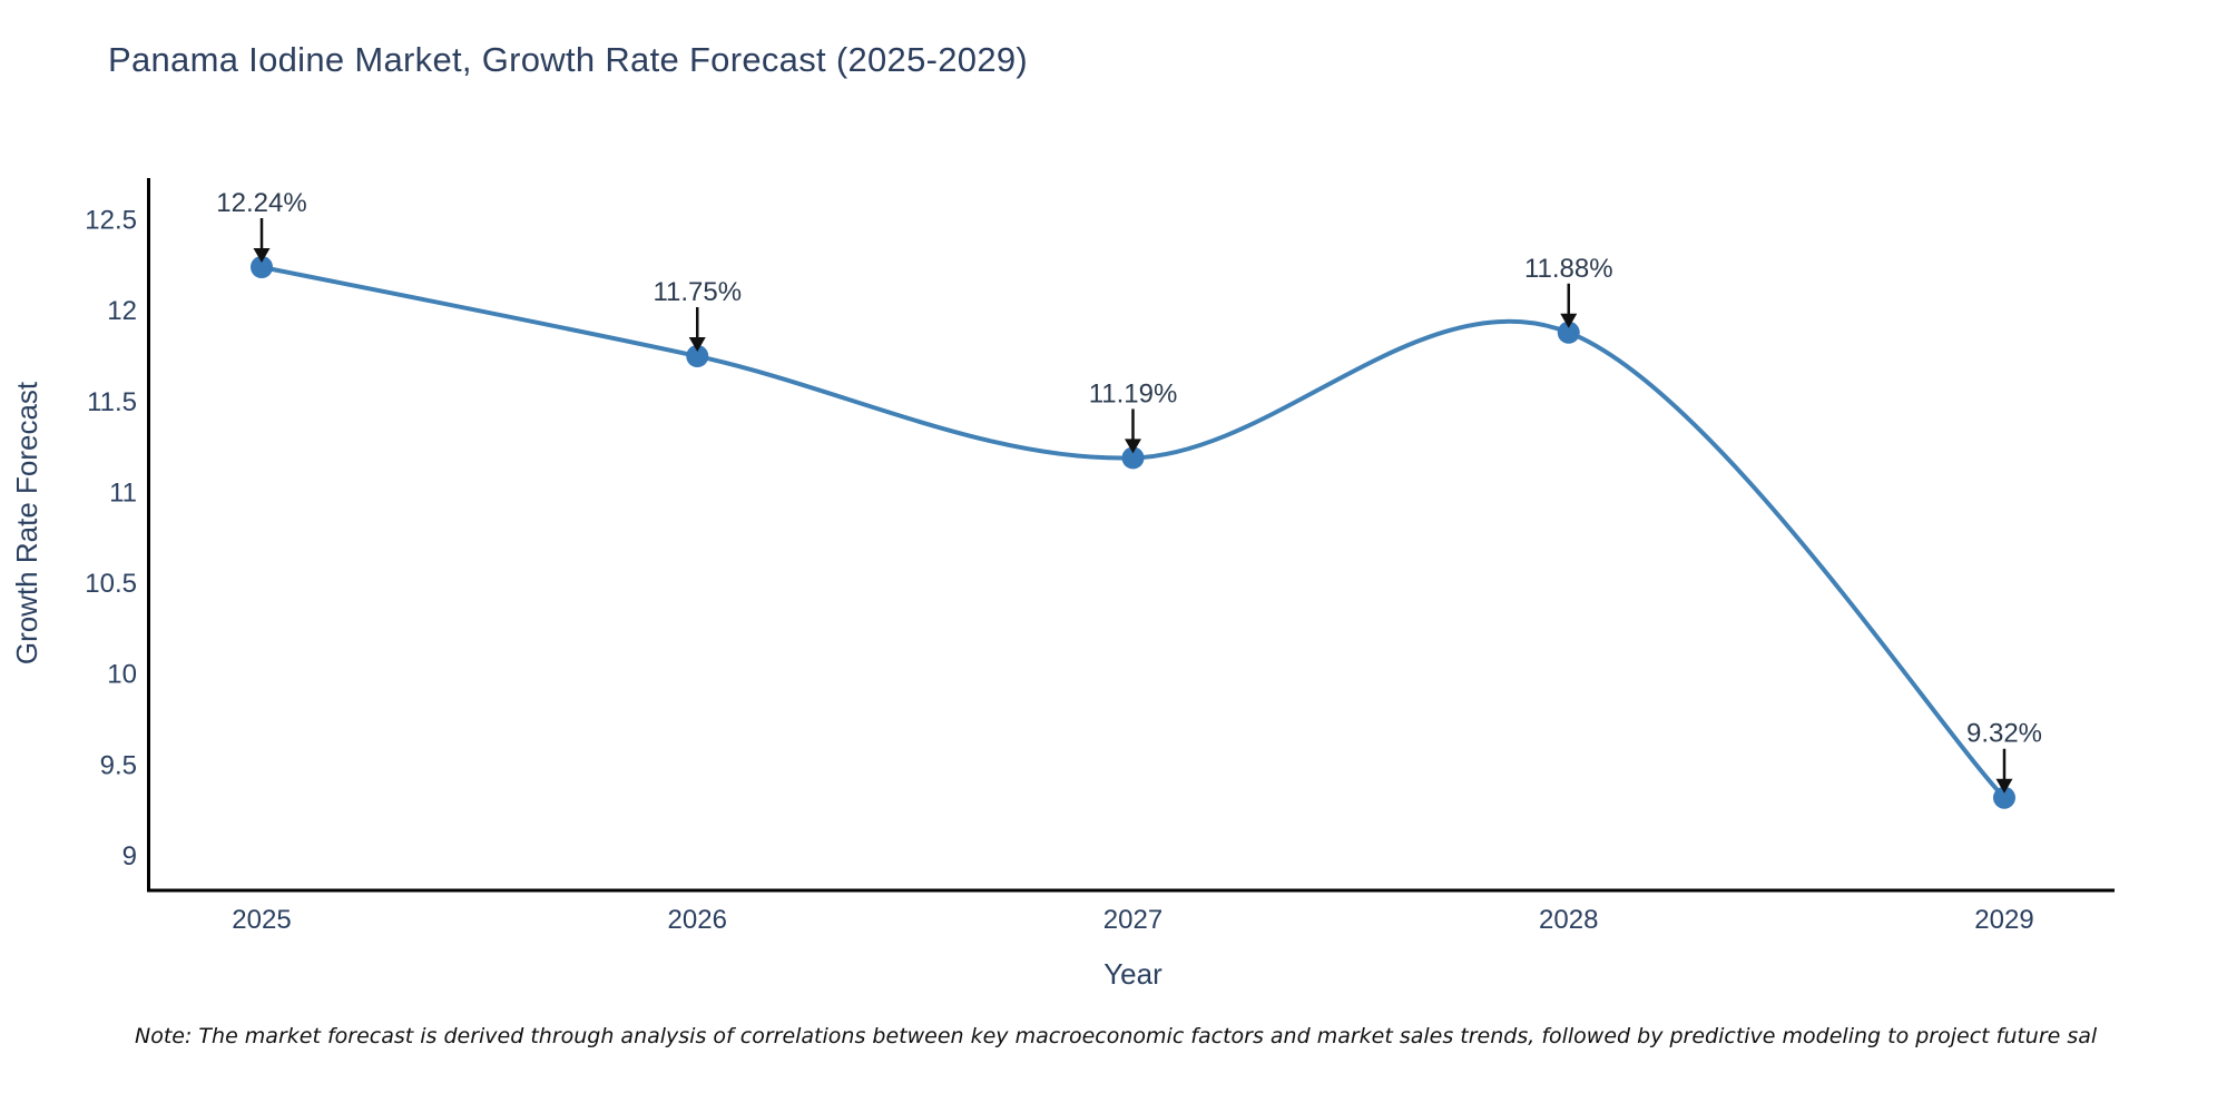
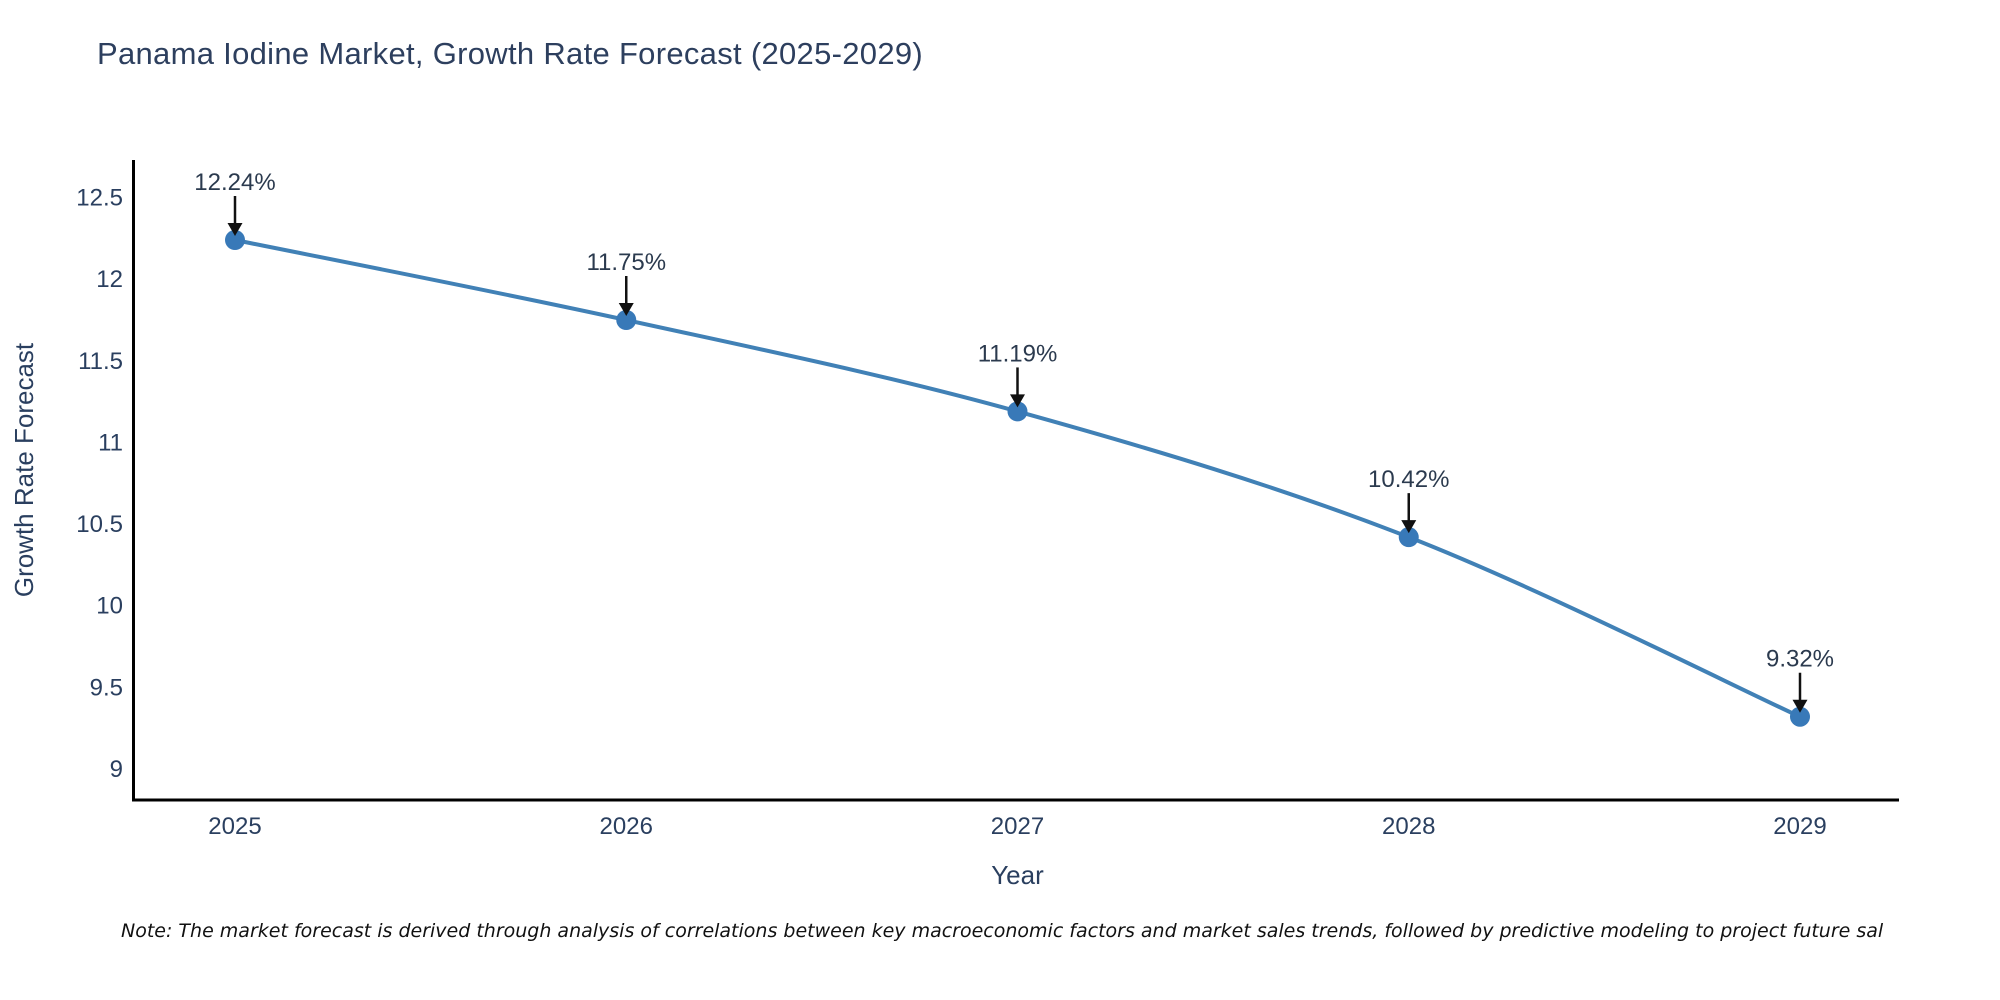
2028: 11.88% -> 10.42%
